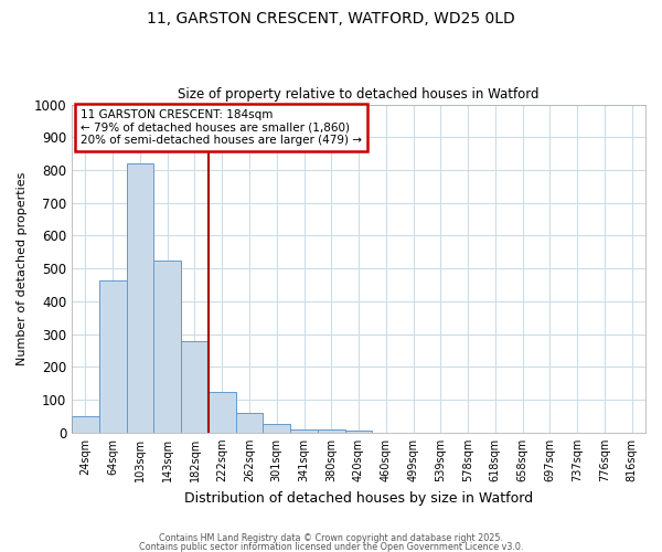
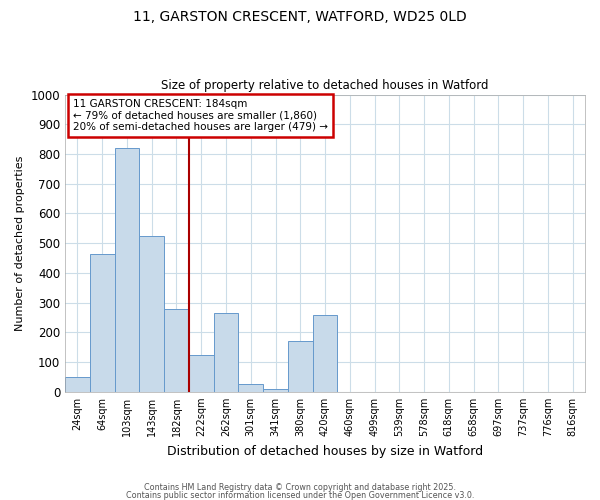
262sqm: 60 -> 265
380sqm: 10 -> 170
420sqm: 5 -> 260
